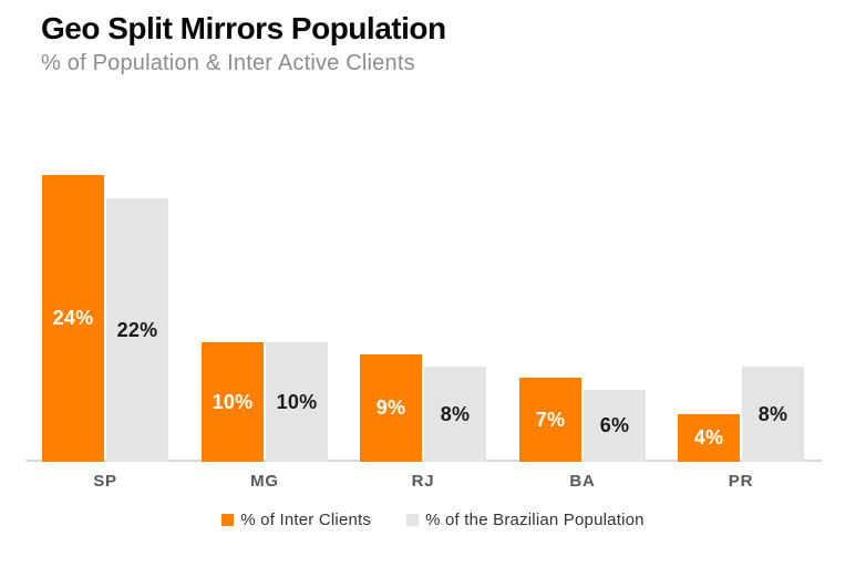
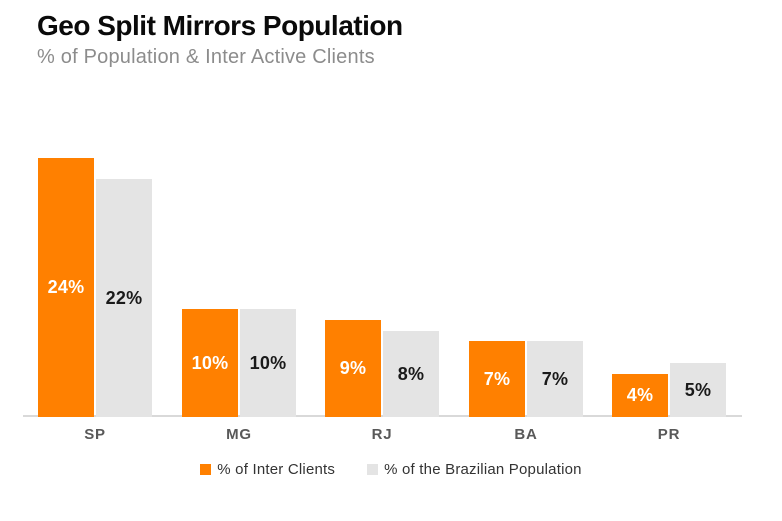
% of the Brazilian Population/BA: 6% -> 7%
% of the Brazilian Population/PR: 8% -> 5%
